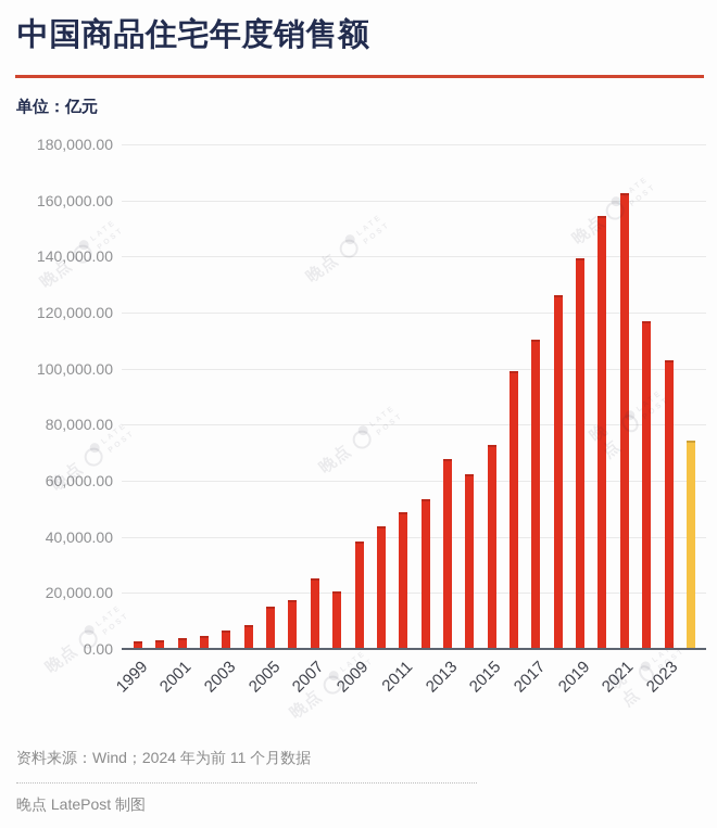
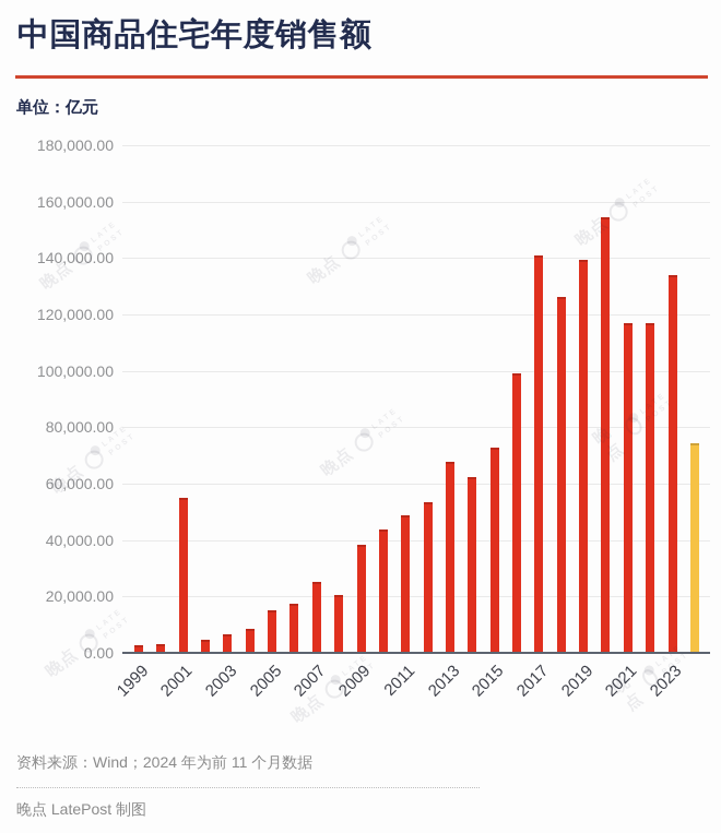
2001: 4000 -> 55000
2017: 110000 -> 141000
2021: 163000 -> 117000
2023: 103000 -> 134000
